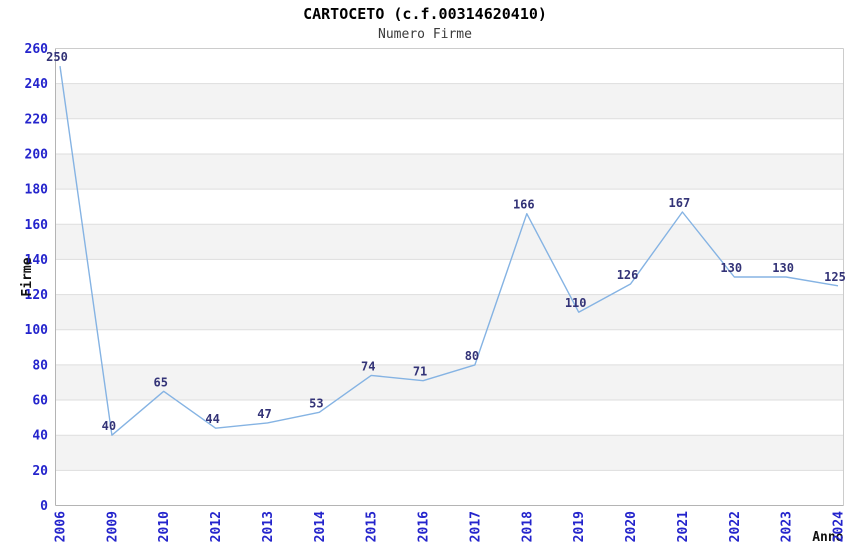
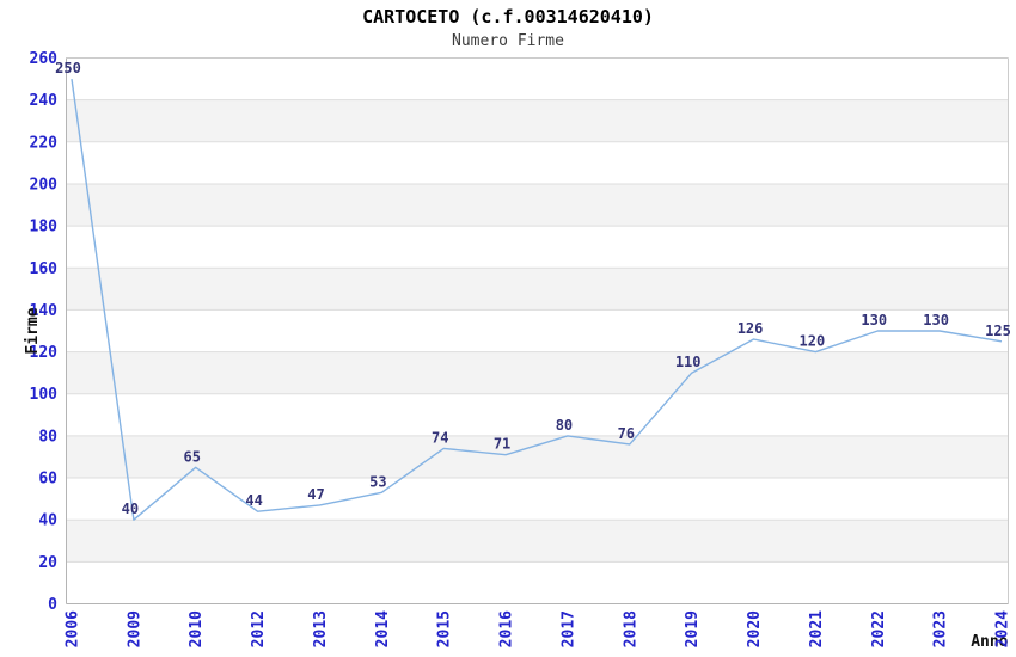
2018: 166 -> 76
2021: 167 -> 120
